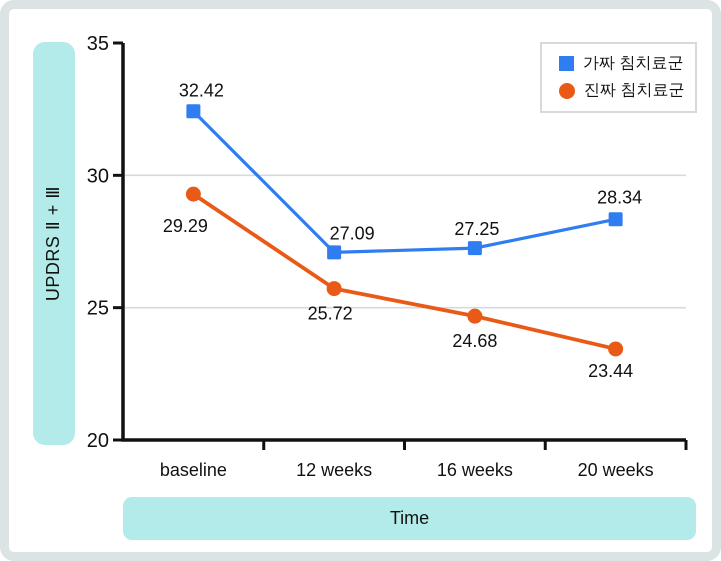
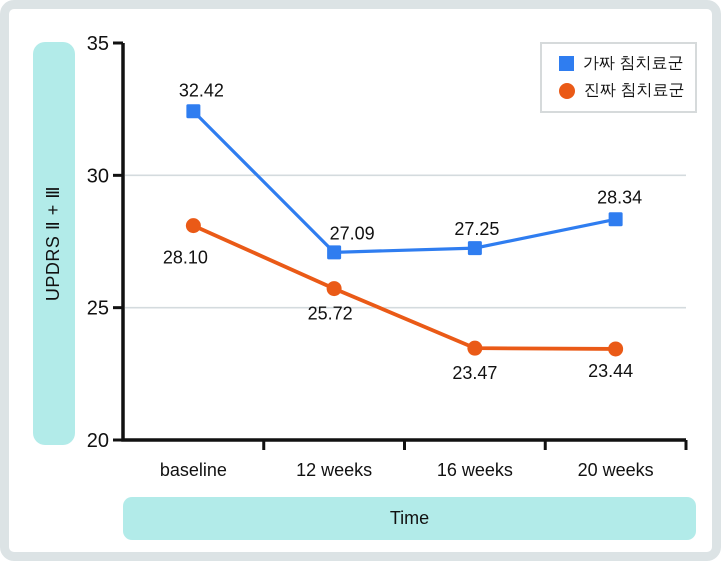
진짜 침치료군/baseline: 29.29 -> 28.10
진짜 침치료군/16 weeks: 24.68 -> 23.47
